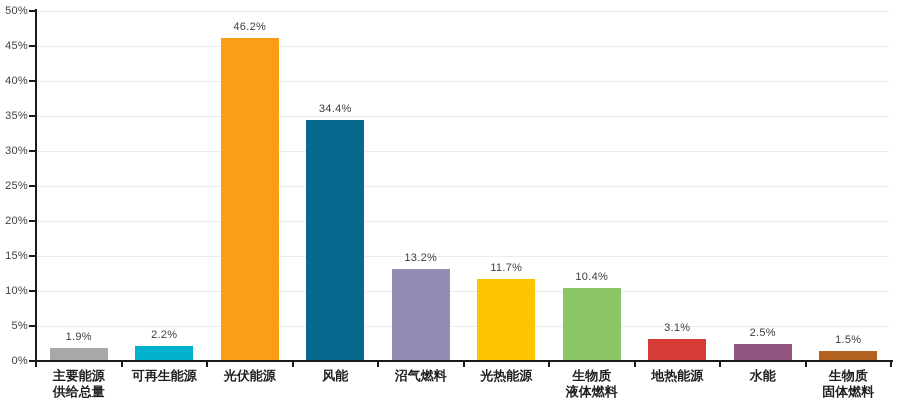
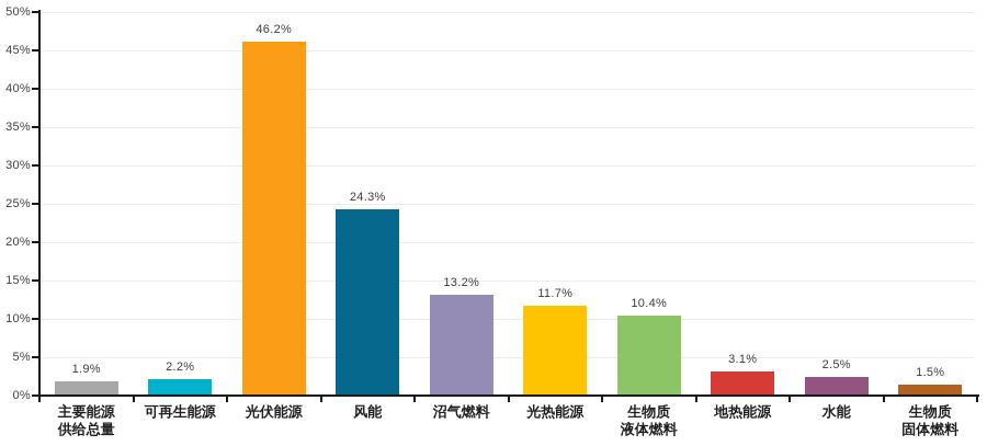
风能: 34.4% -> 24.3%
